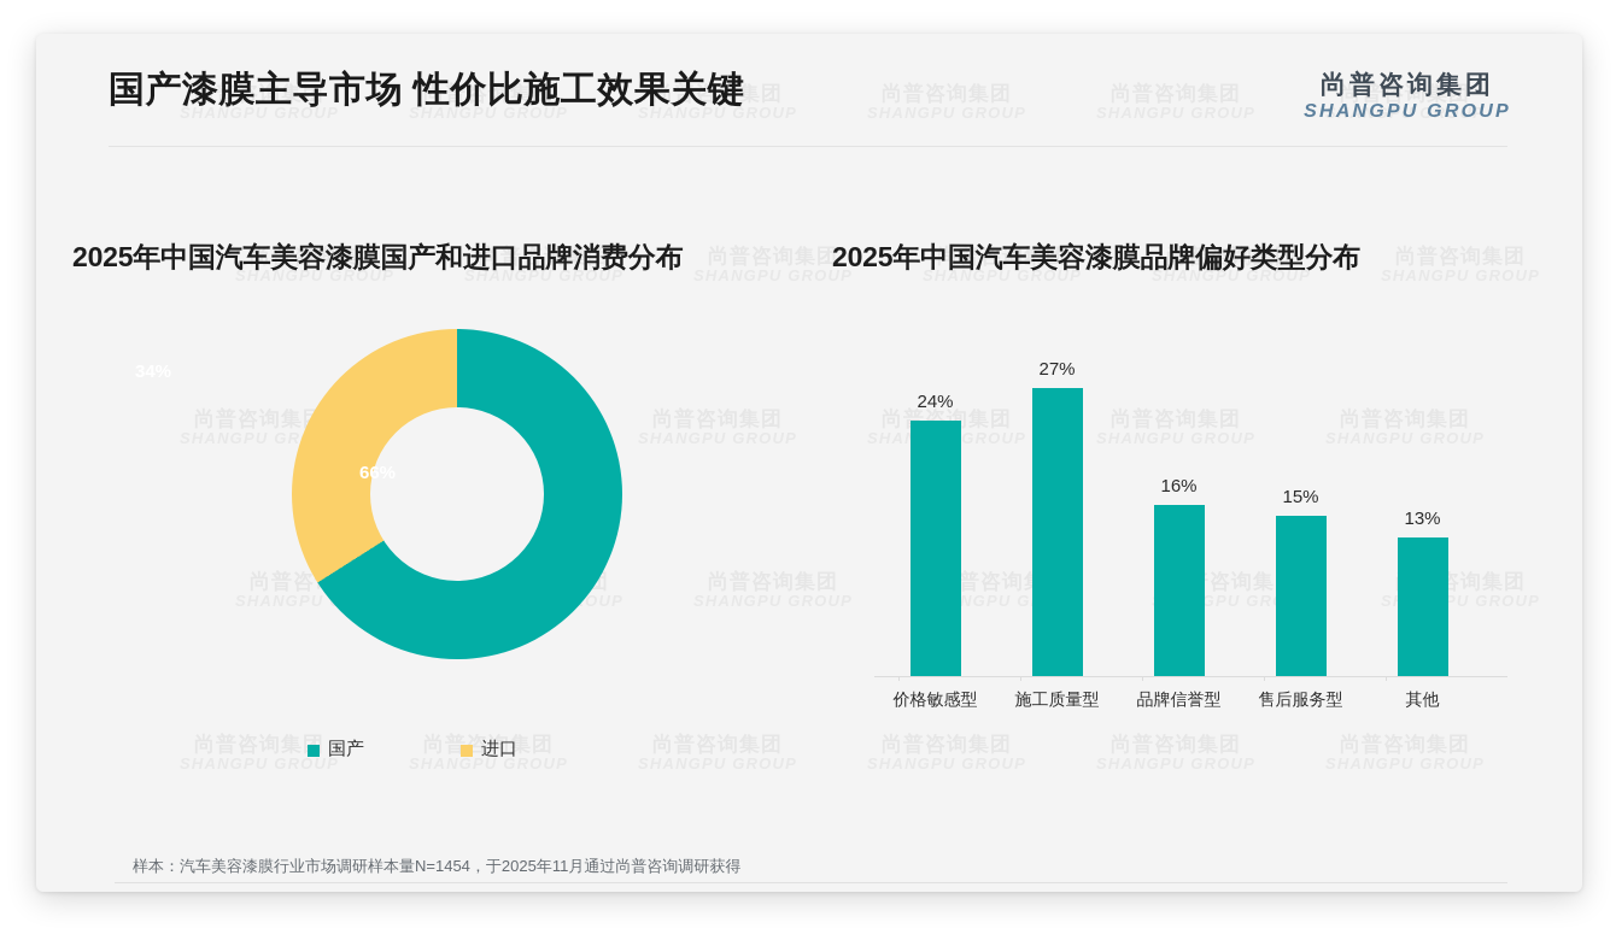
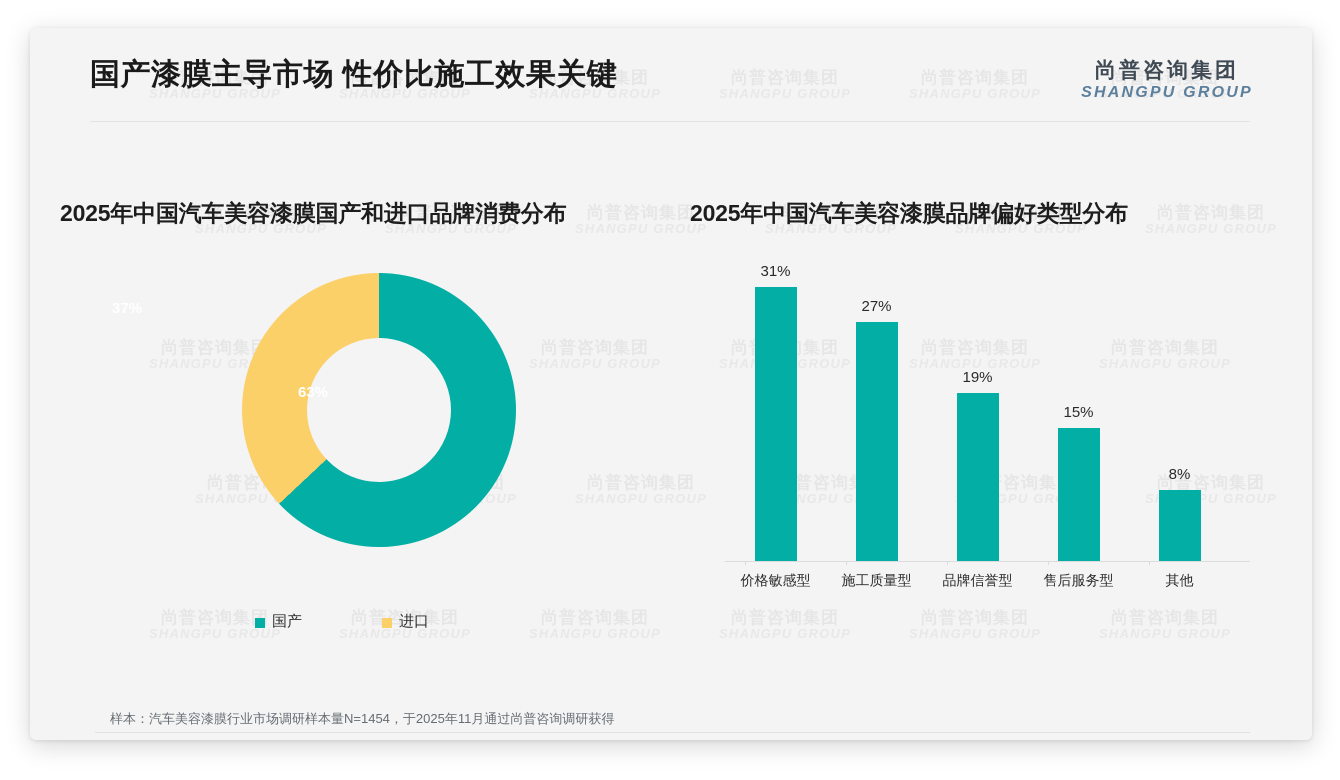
2025年中国汽车美容漆膜国产和进口品牌消费分布/国产: 66% -> 63%
2025年中国汽车美容漆膜国产和进口品牌消费分布/进口: 34% -> 37%
2025年中国汽车美容漆膜品牌偏好类型分布/价格敏感型: 24% -> 31%
2025年中国汽车美容漆膜品牌偏好类型分布/品牌信誉型: 16% -> 19%
2025年中国汽车美容漆膜品牌偏好类型分布/其他: 13% -> 8%
